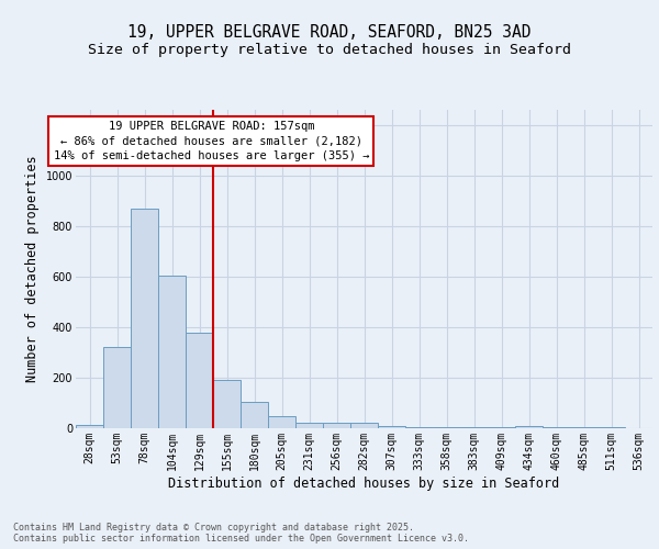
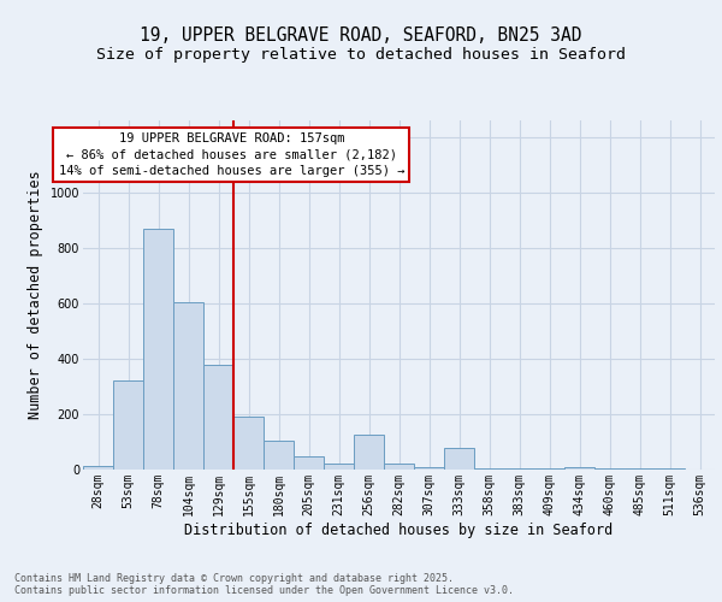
256sqm: 20 -> 125
333sqm: 5 -> 80
